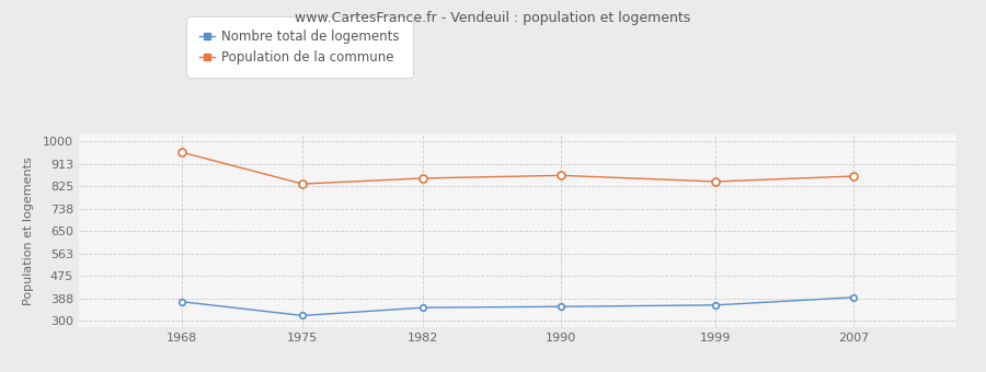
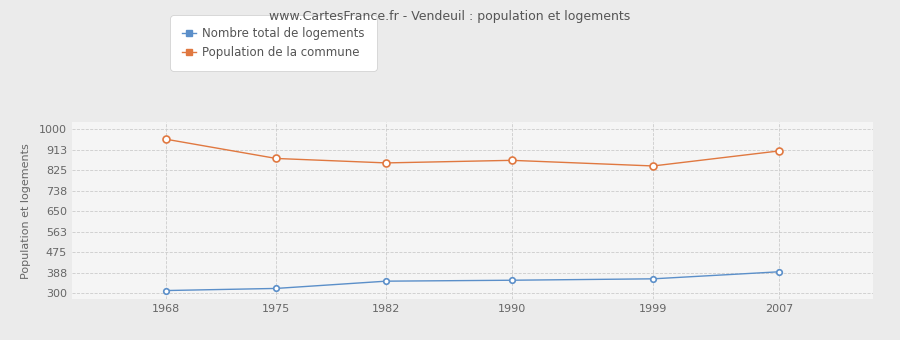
Nombre total de logements/1968: 375 -> 312
Population de la commune/1975: 835 -> 876
Population de la commune/2007: 865 -> 908
